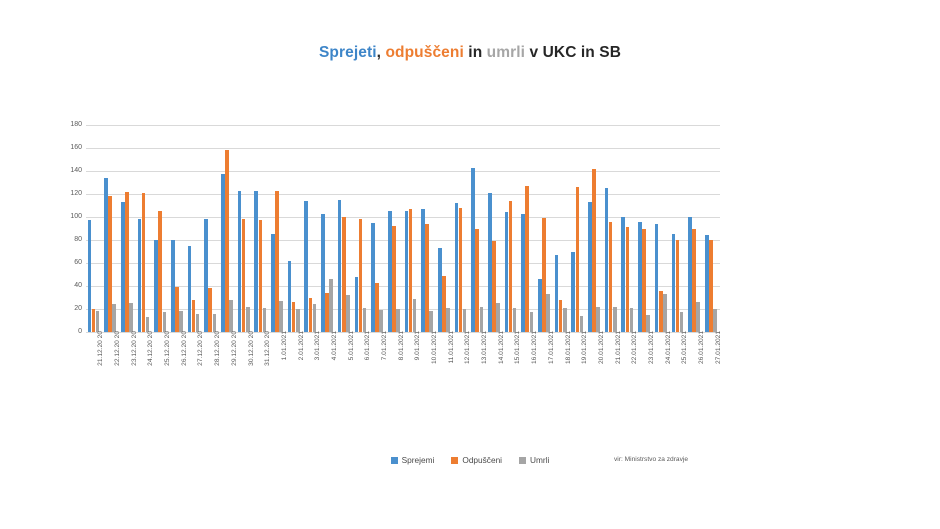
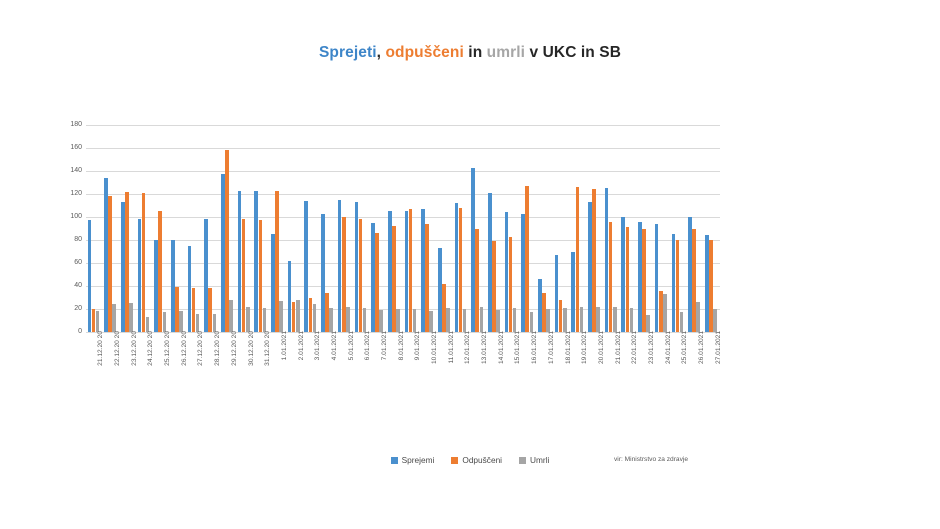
Odpuščeni/27.12.20 20: 28 -> 38
Umrli/2.01.2021: 20 -> 28
Umrli/4.01.2021: 46 -> 21
Umrli/5.01.2021: 32 -> 22
Sprejemi/6.01.2021: 48 -> 113
Odpuščeni/7.01.2021: 43 -> 86
Umrli/9.01.2021: 29 -> 20
Odpuščeni/11.01.2021: 49 -> 42
Umrli/14.01.2021: 25 -> 19
Odpuščeni/15.01.2021: 114 -> 83
Odpuščeni/17.01.2021: 99 -> 34
Umrli/17.01.2021: 33 -> 20
Umrli/19.01.2021: 14 -> 22
Odpuščeni/20.01.2021: 142 -> 124
